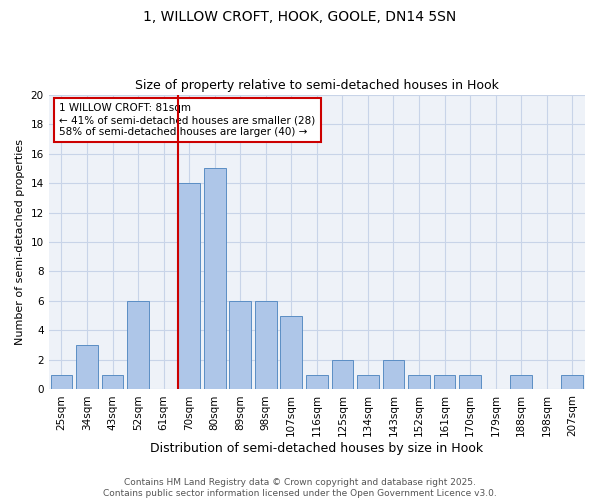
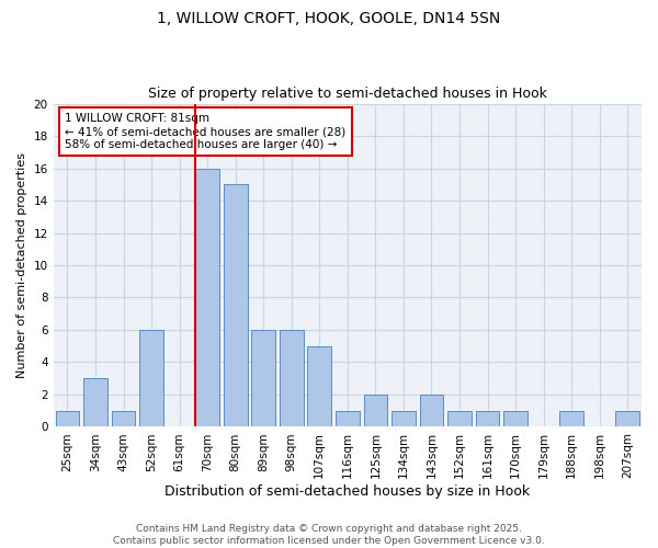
70sqm: 14 -> 16
